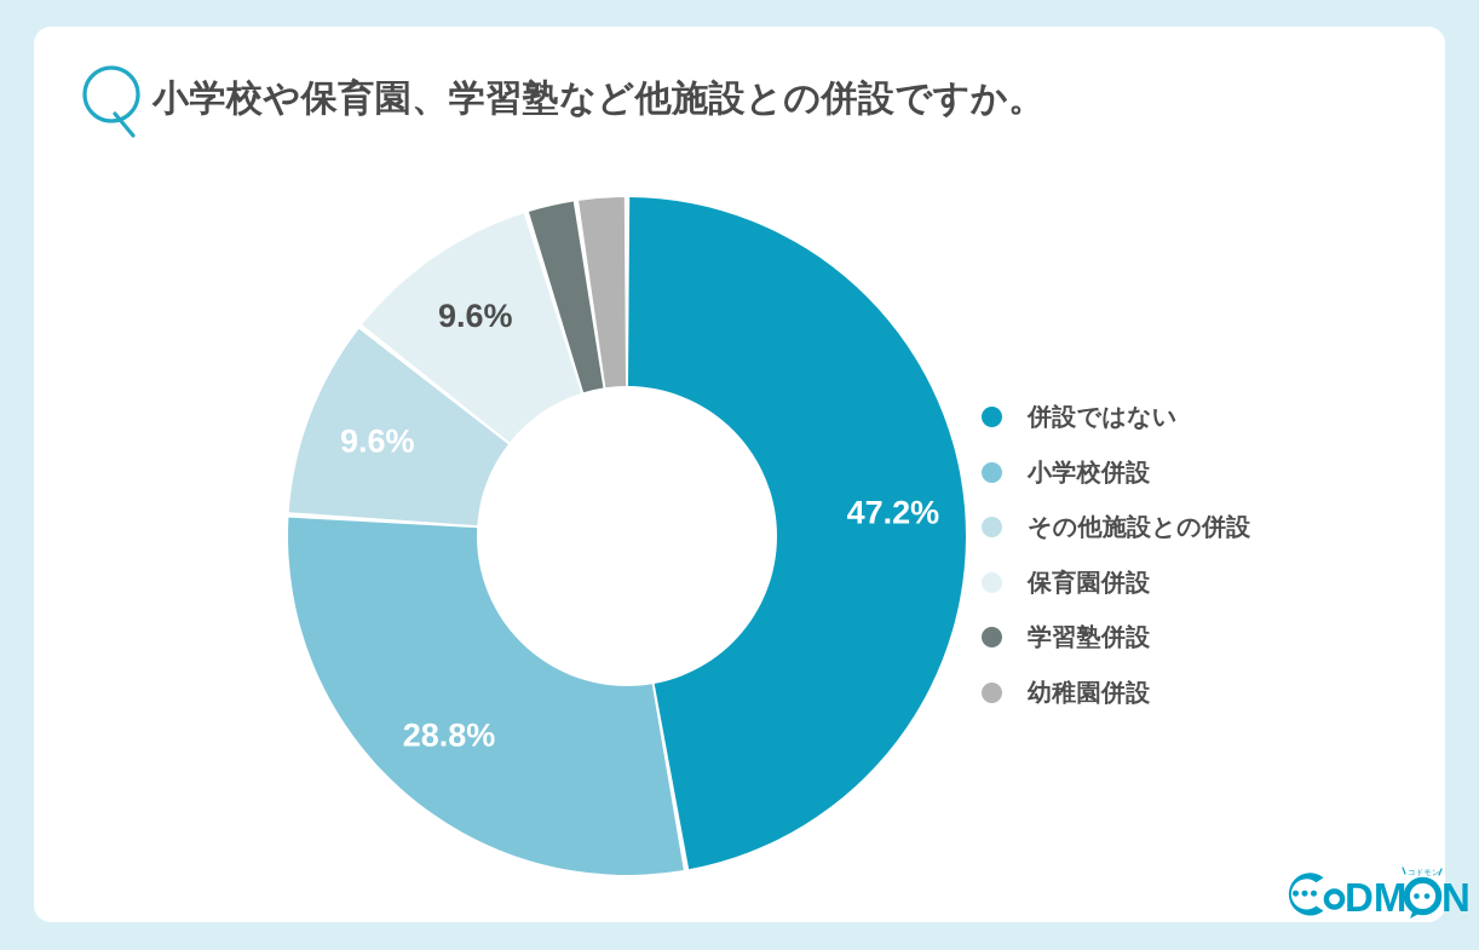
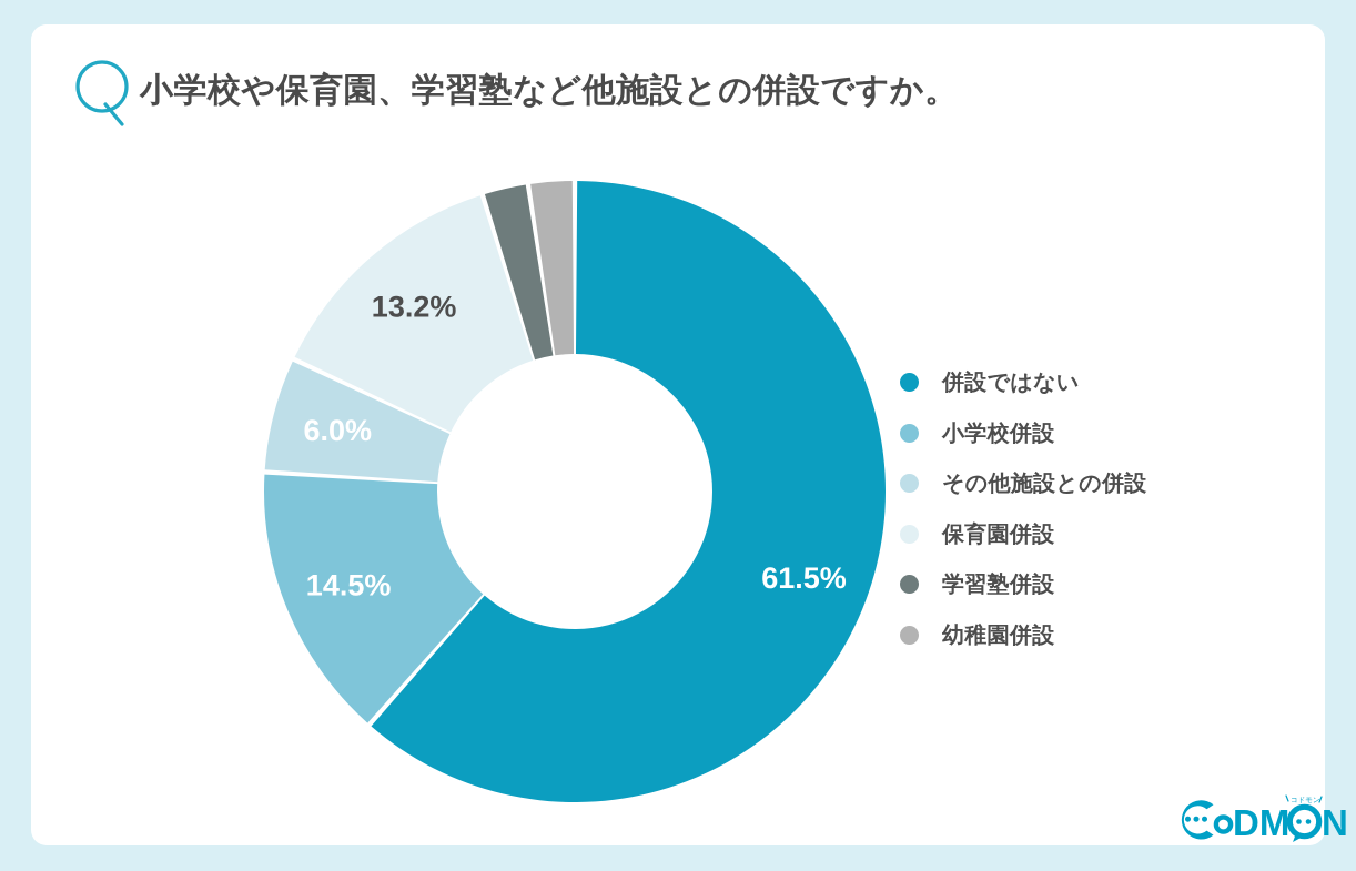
併設ではない: 47.2% -> 61.5%
小学校併設: 28.8% -> 14.5%
その他施設との併設: 9.6% -> 6.0%
保育園併設: 9.6% -> 13.2%
